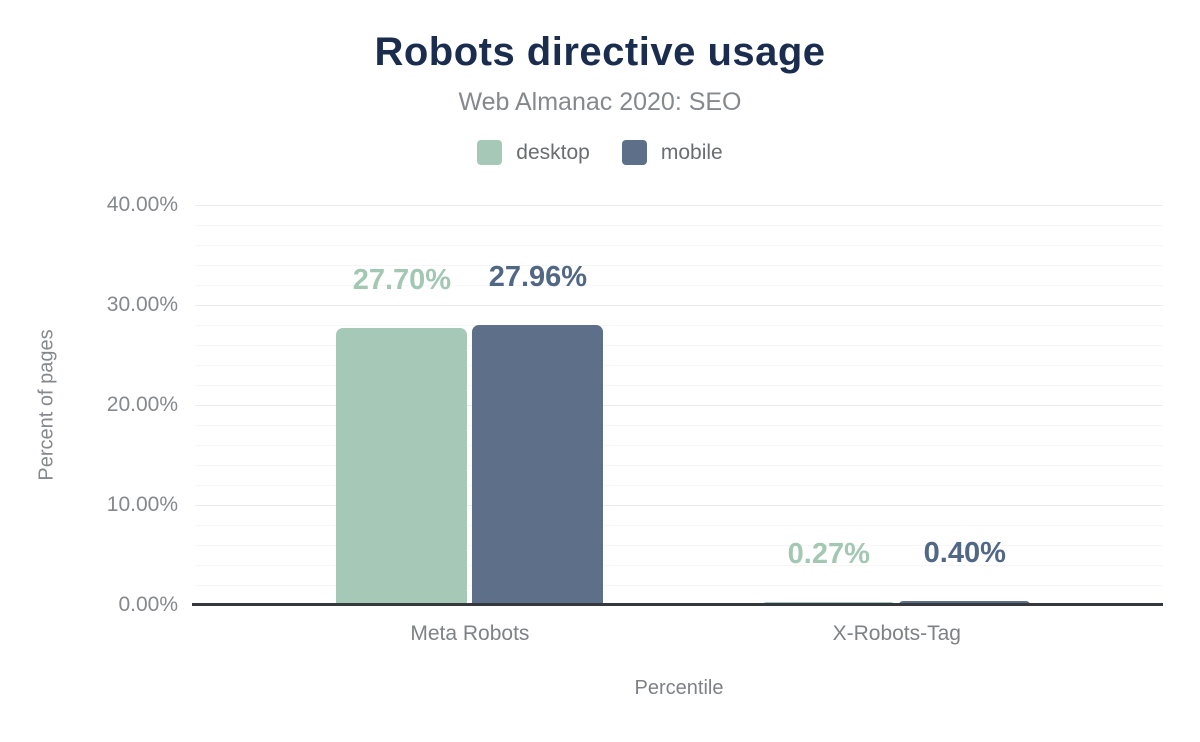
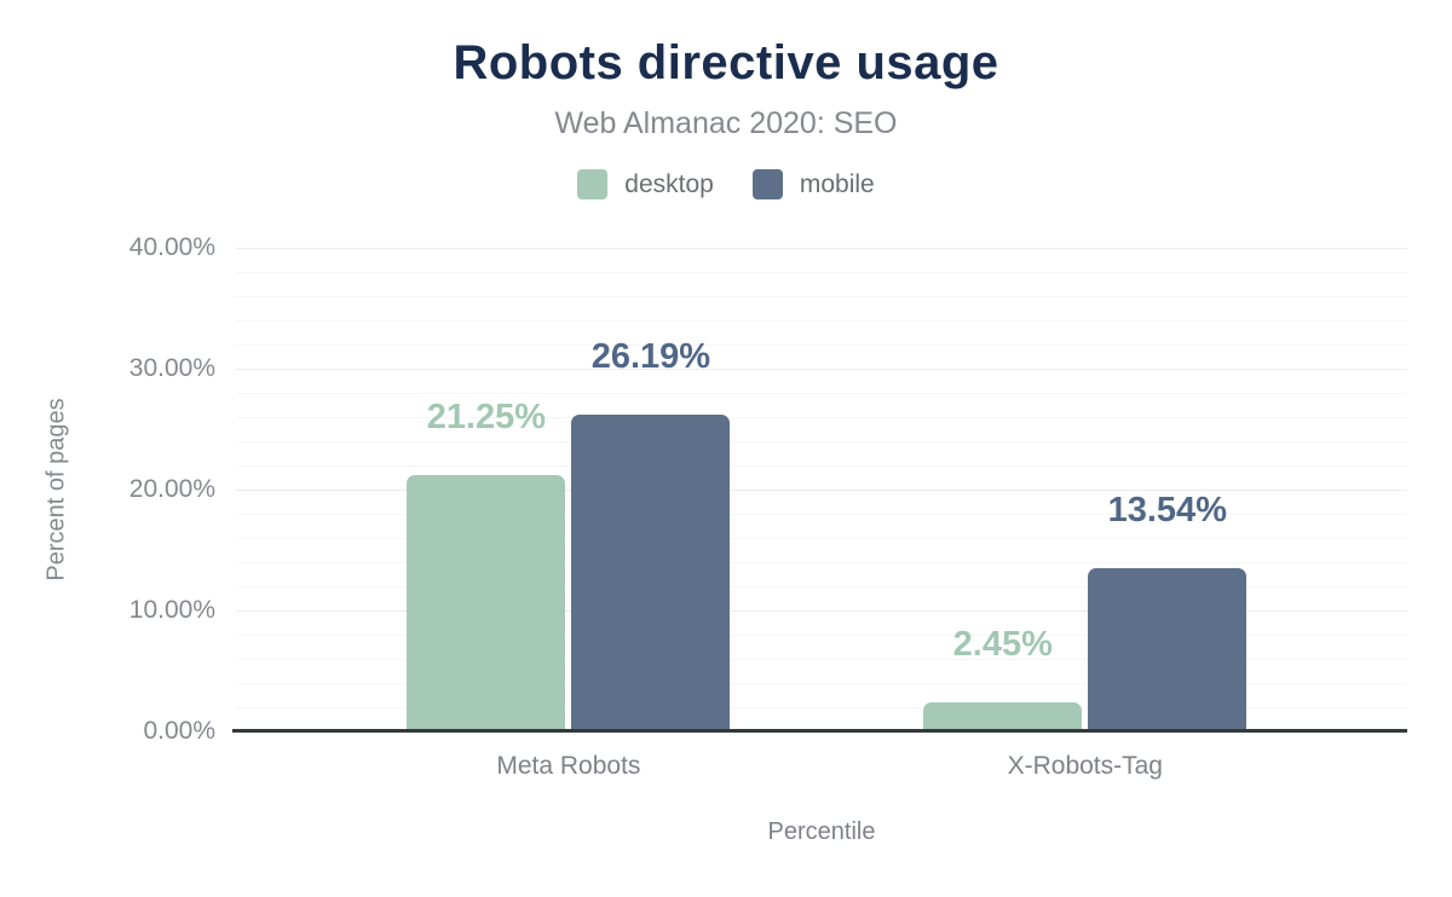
desktop/Meta Robots: 27.70% -> 21.25%
mobile/Meta Robots: 27.96% -> 26.19%
desktop/X-Robots-Tag: 0.27% -> 2.45%
mobile/X-Robots-Tag: 0.40% -> 13.54%
